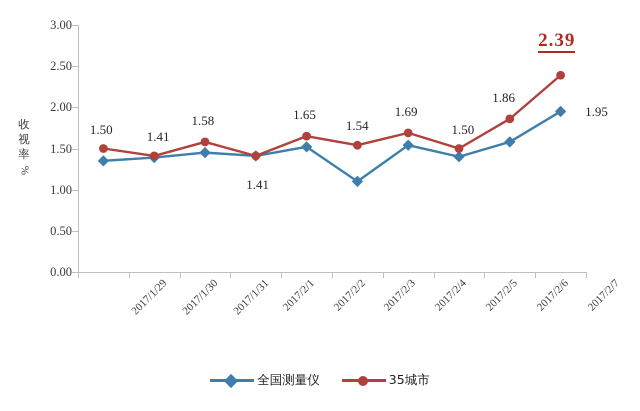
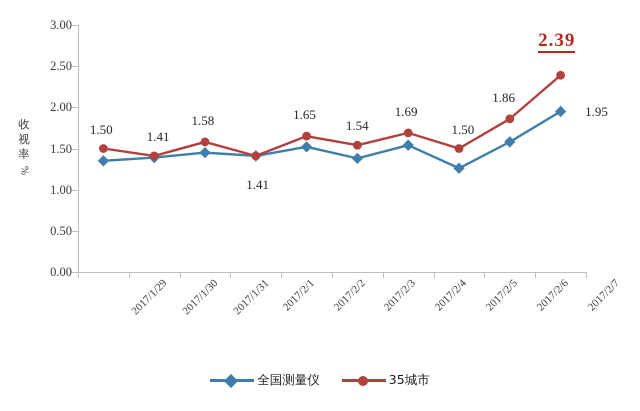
全国测量仪/2017/2/3: 1.1 -> 1.4
全国测量仪/2017/2/5: 1.4 -> 1.3
